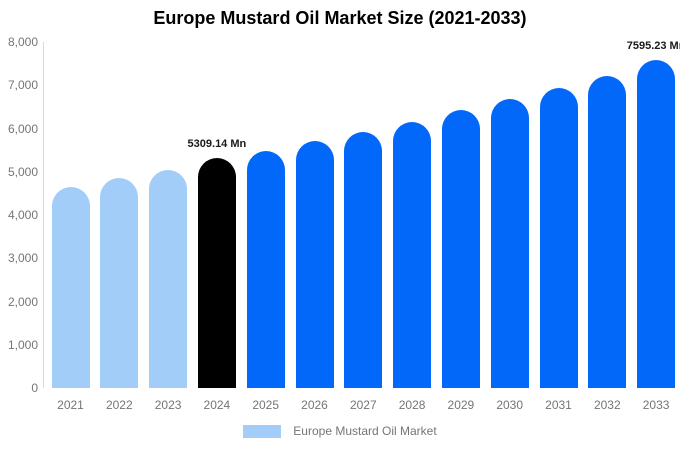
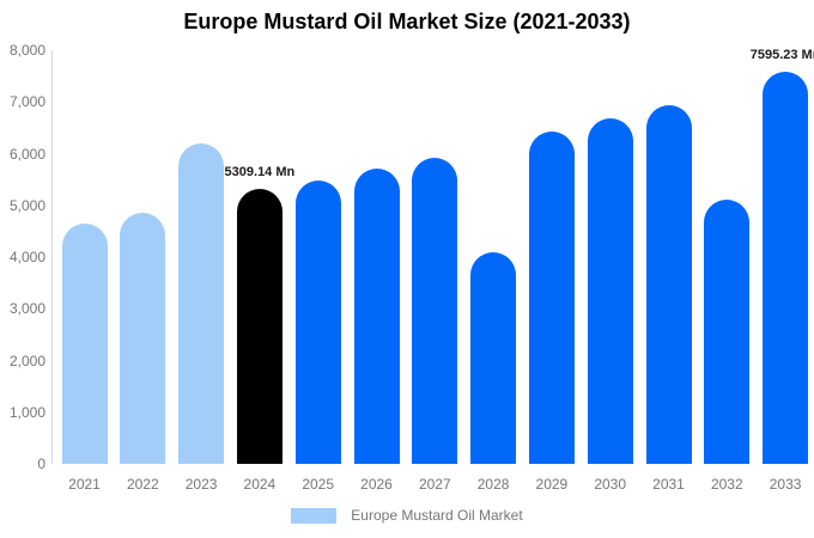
2023: 5000 -> 6200
2028: 6200 -> 4100
2032: 7200 -> 5100
